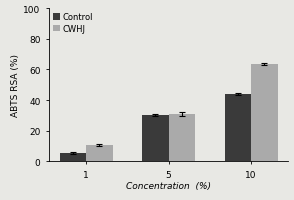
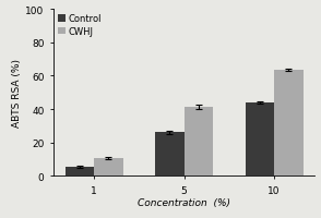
Control/5: 30 -> 26
CWHJ/5: 31 -> 42
